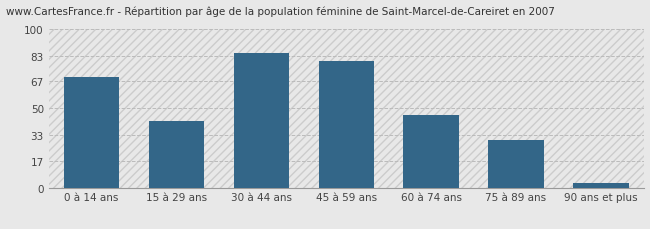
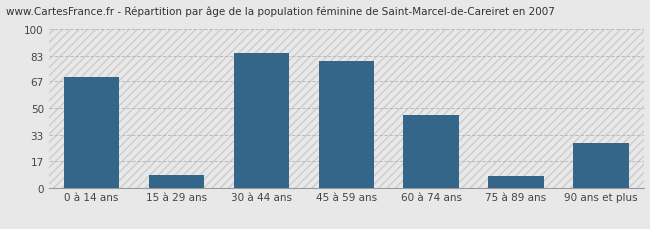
15 à 29 ans: 42 -> 8
75 à 89 ans: 30 -> 7
90 ans et plus: 3 -> 28
